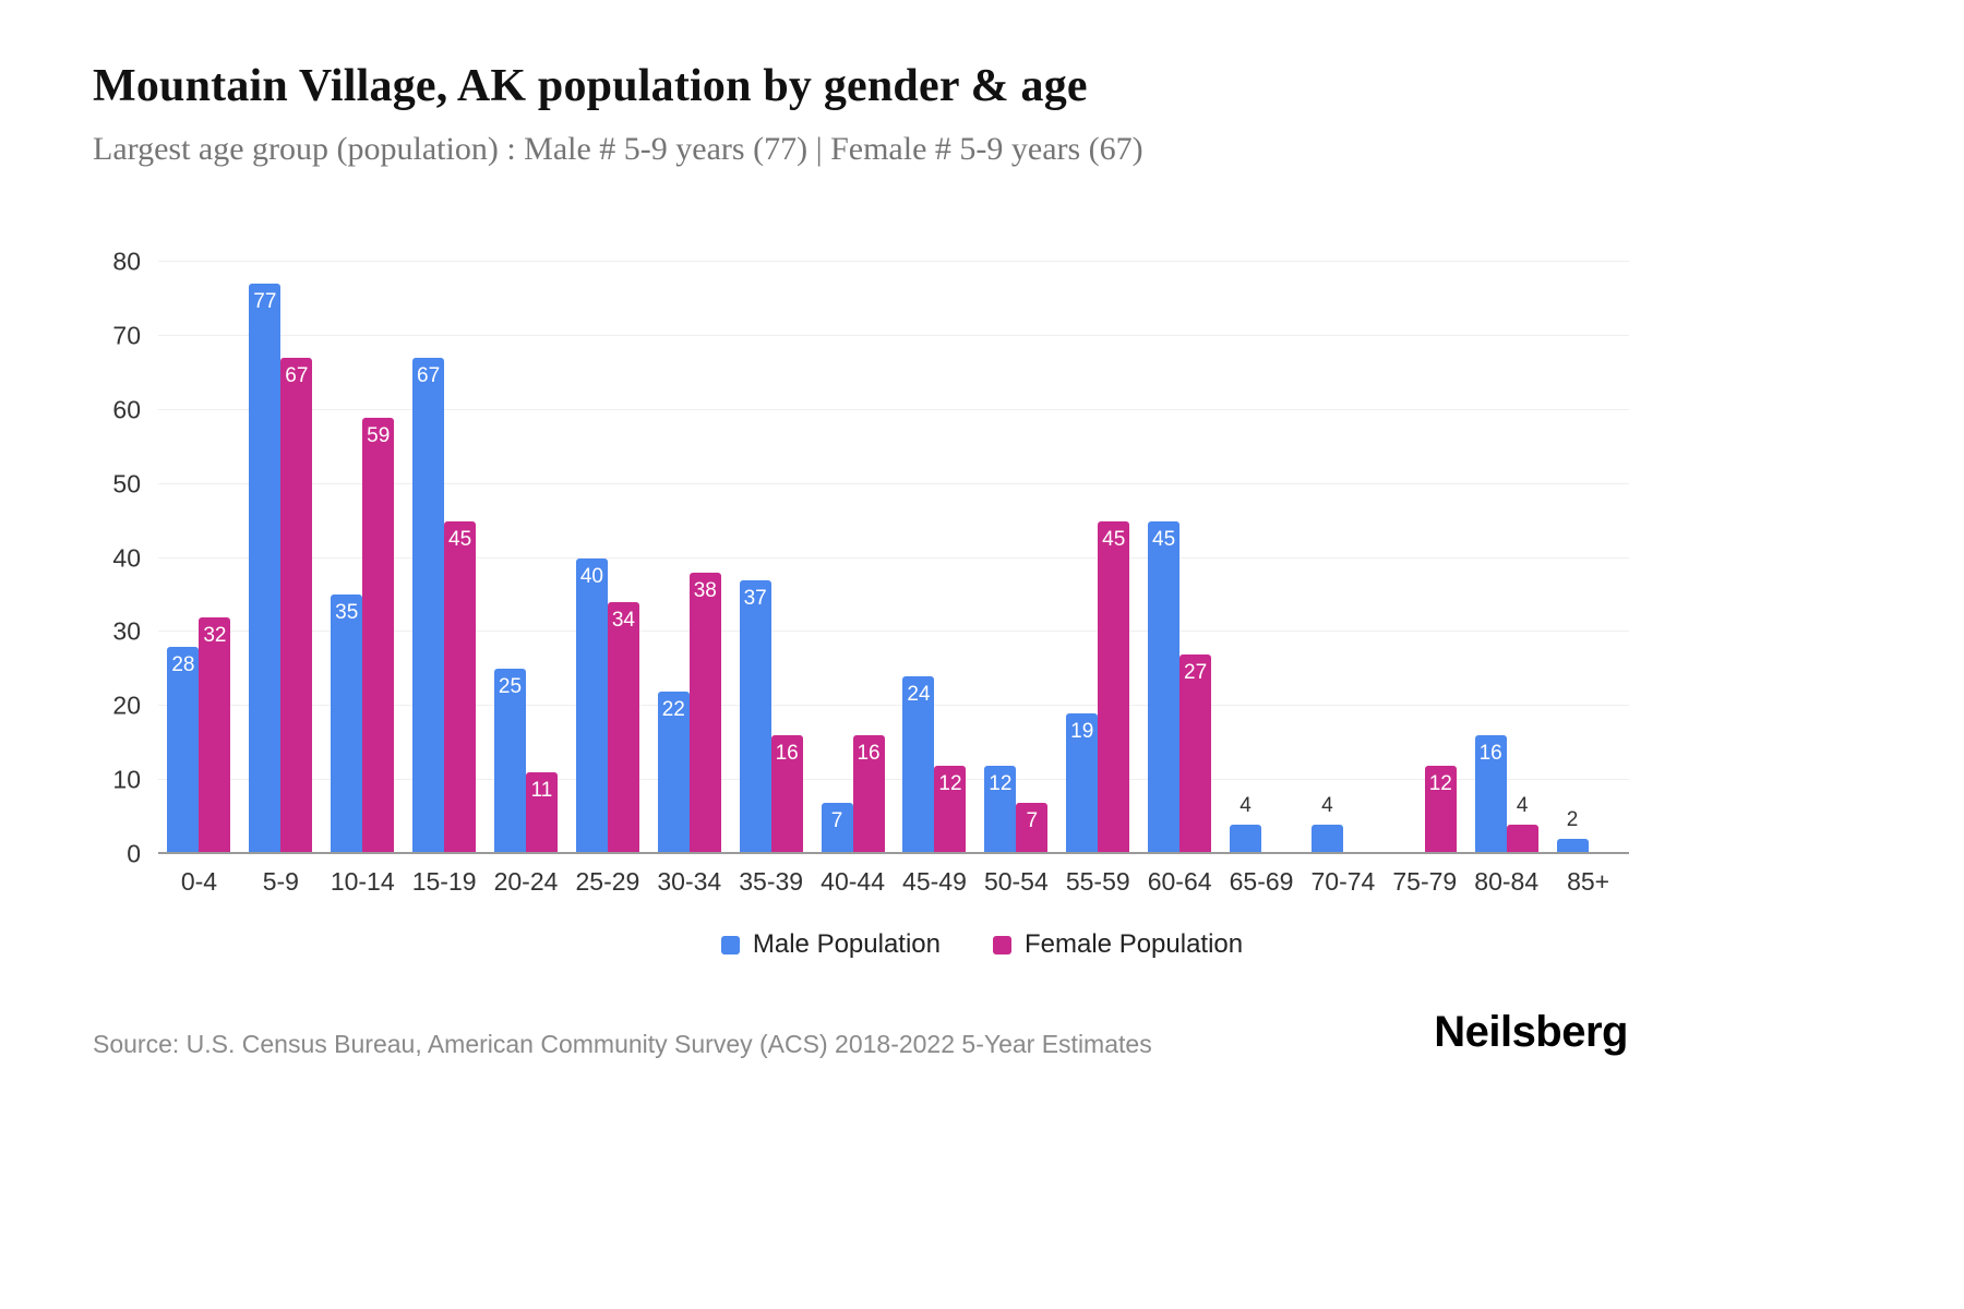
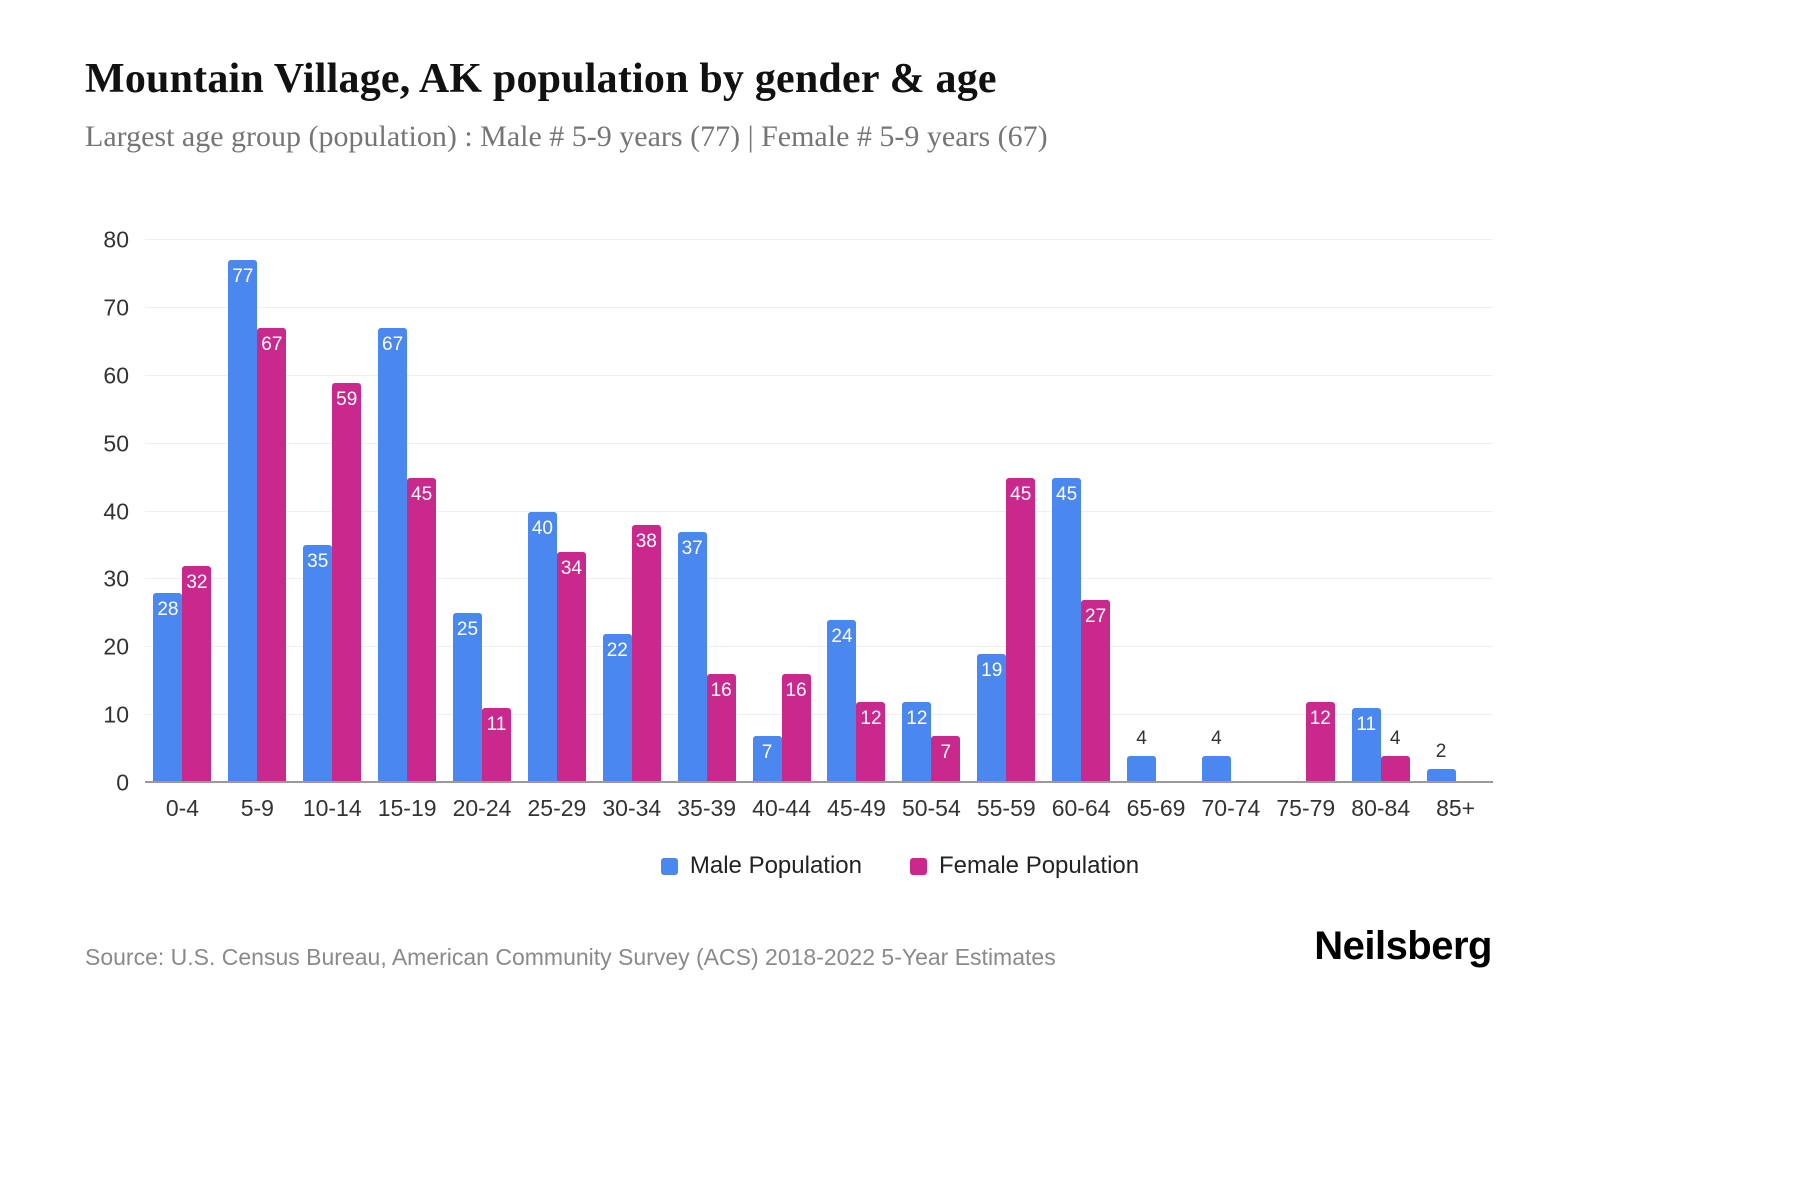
Male Population/80-84: 16 -> 11
